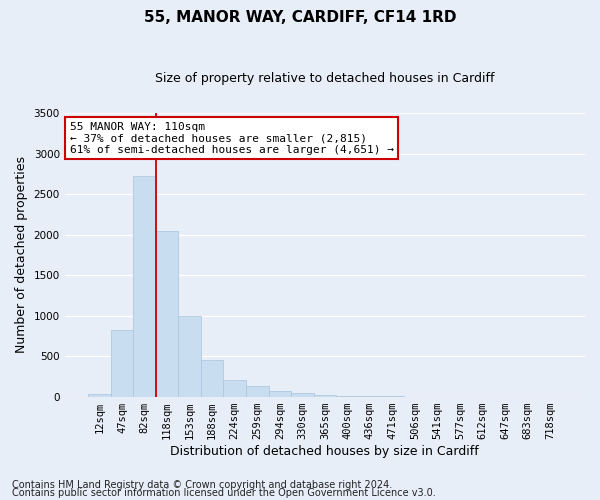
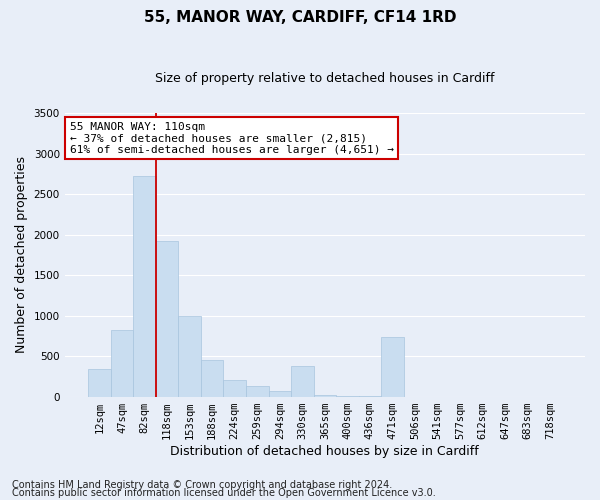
12sqm: 30 -> 340
118sqm: 2050 -> 1920
330sqm: 40 -> 380
471sqm: 0 -> 740
